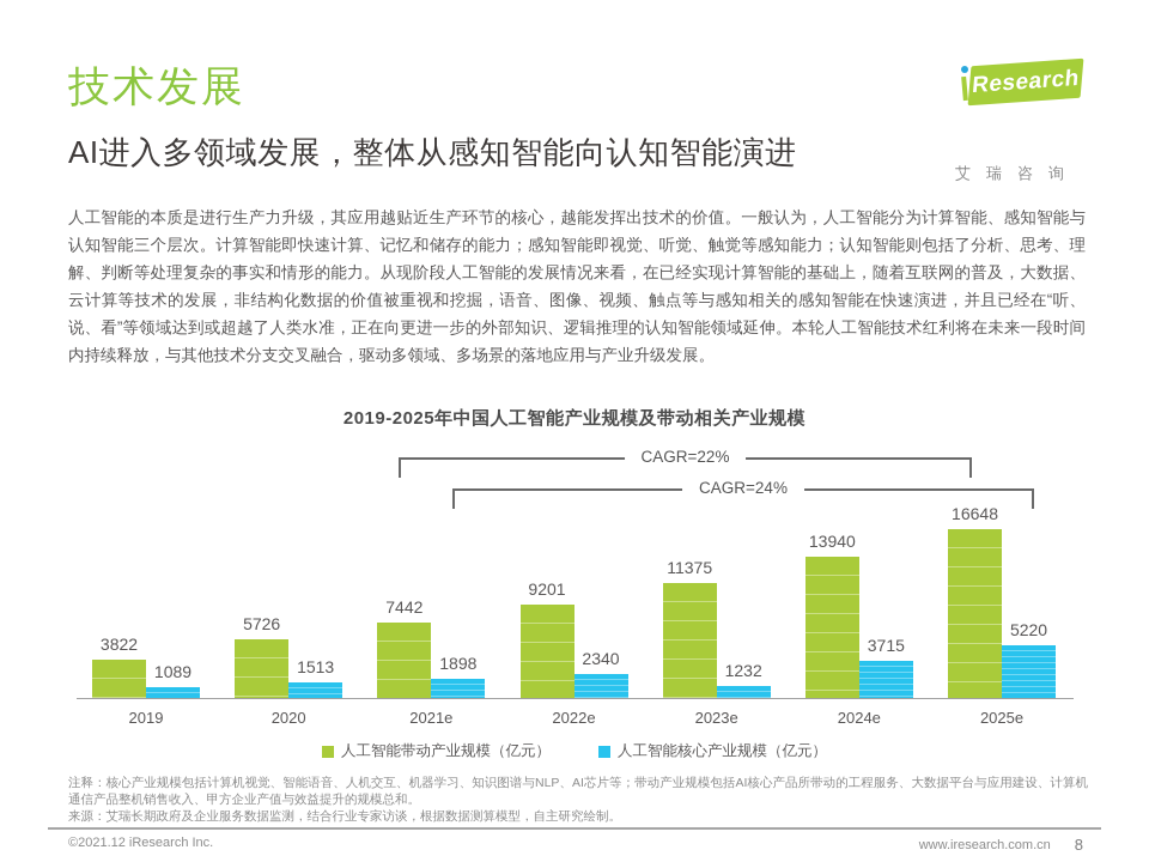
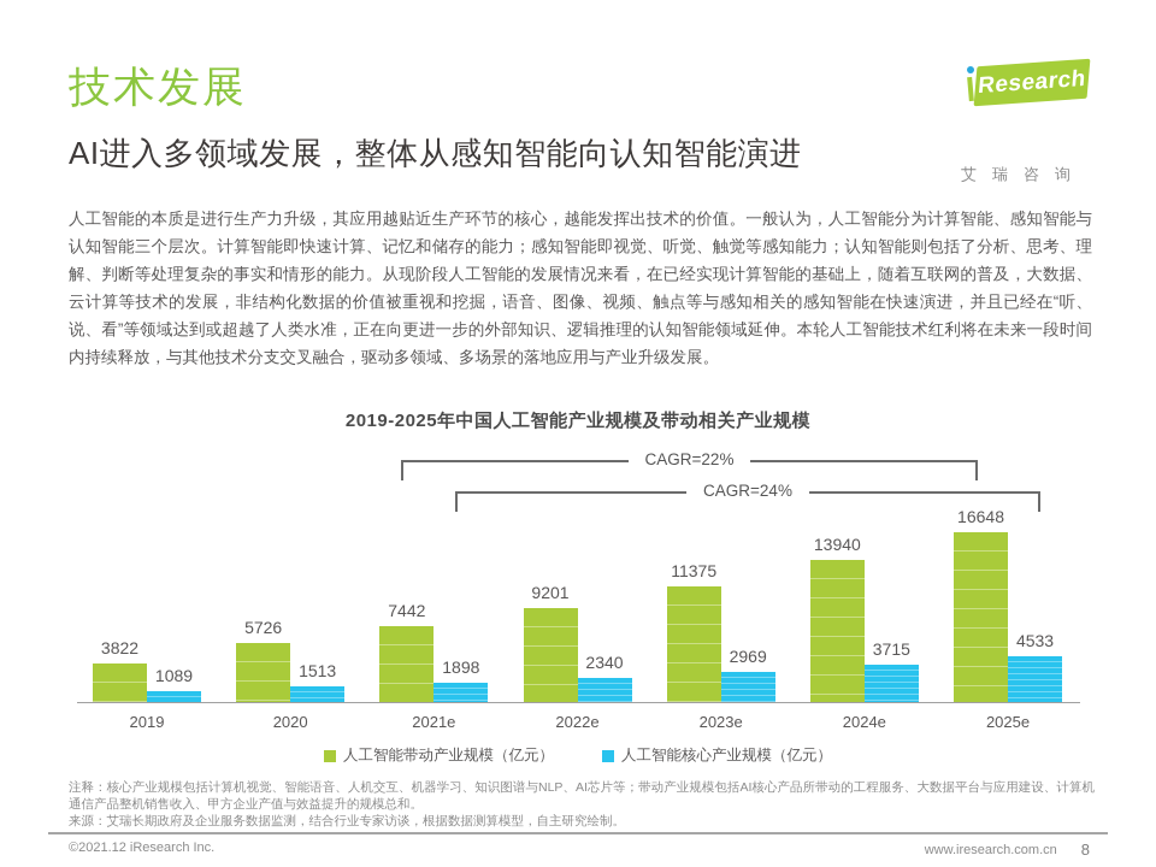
人工智能核心产业规模（亿元）/2023e: 1232 -> 2969
人工智能核心产业规模（亿元）/2025e: 5220 -> 4533
